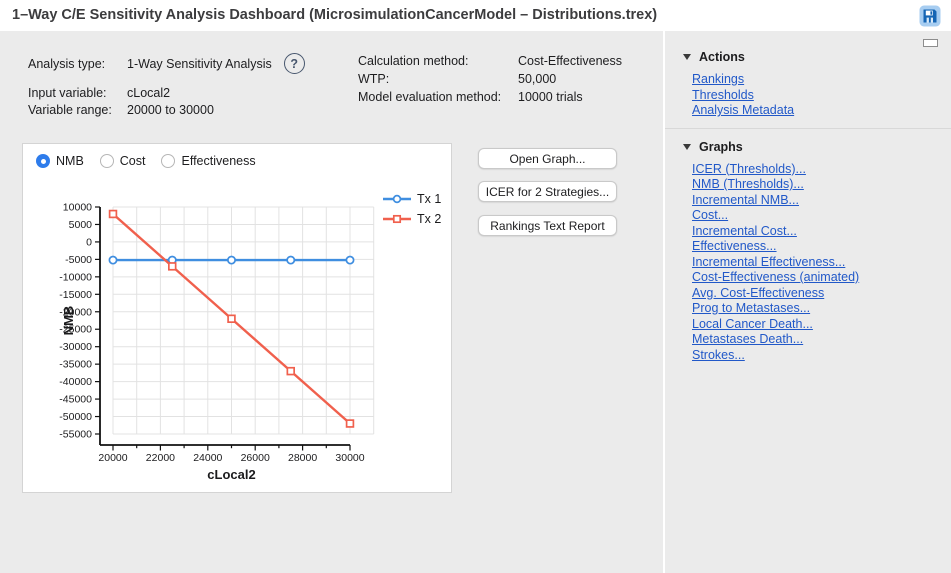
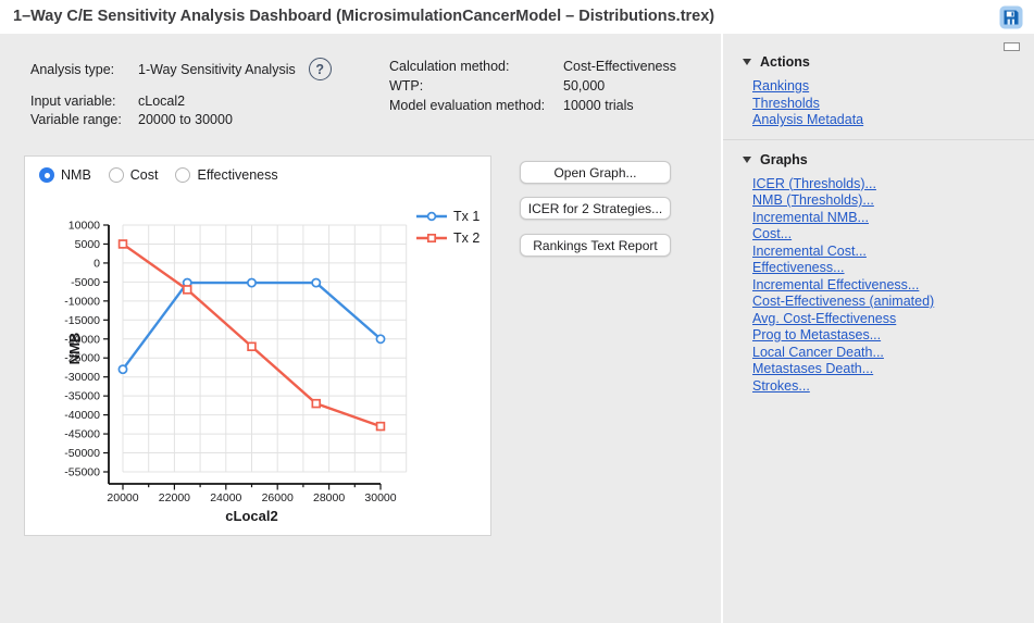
Tx 1/20000: -5000 -> -28000
Tx 2/20000: 8000 -> 5000
Tx 1/30000: -5000 -> -20000
Tx 2/30000: -52000 -> -43000
